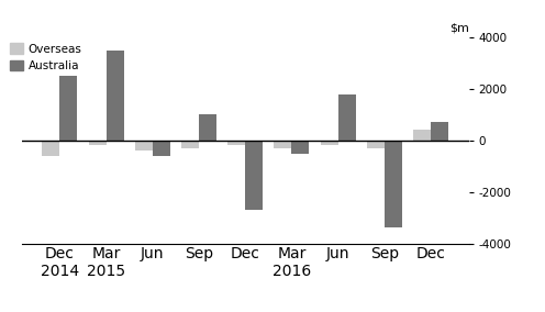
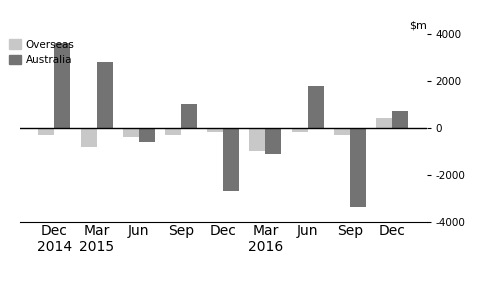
Overseas/Dec 2014: -600 -> -300
Australia/Dec 2014: 2500 -> 3600
Overseas/Mar 2015: -200 -> -800
Australia/Mar 2015: 3500 -> 2800
Overseas/Mar 2016: -300 -> -1000
Australia/Mar 2016: -500 -> -1100
